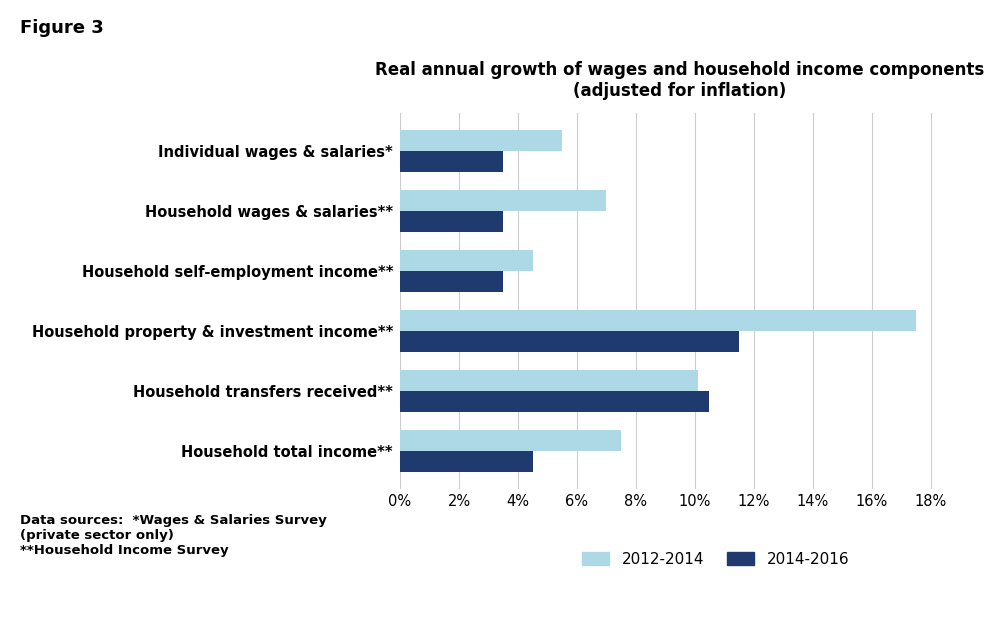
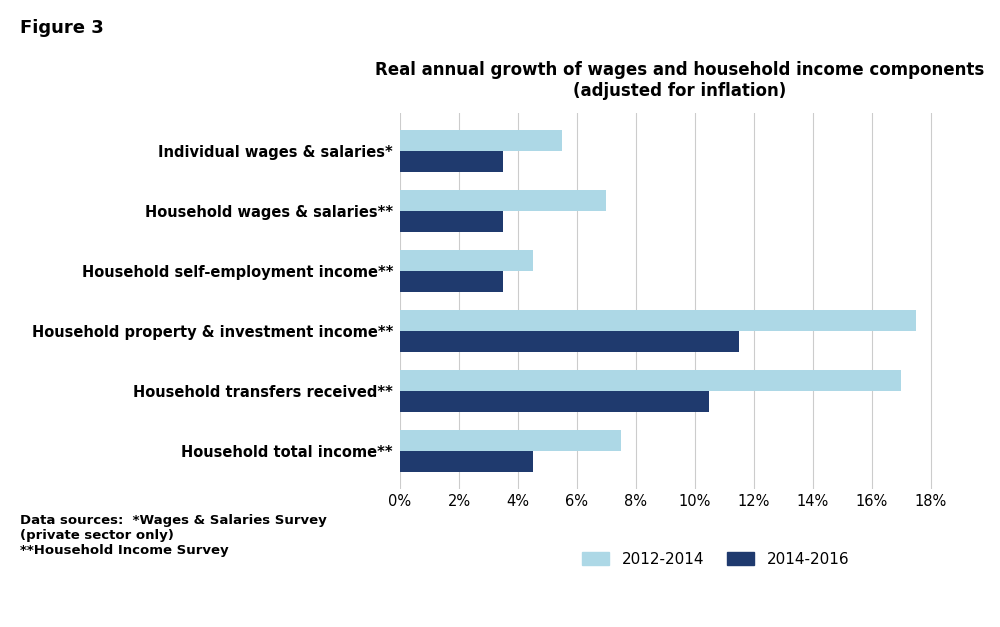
2012-2014/Household transfers received**: 10.1% -> 17.0%
